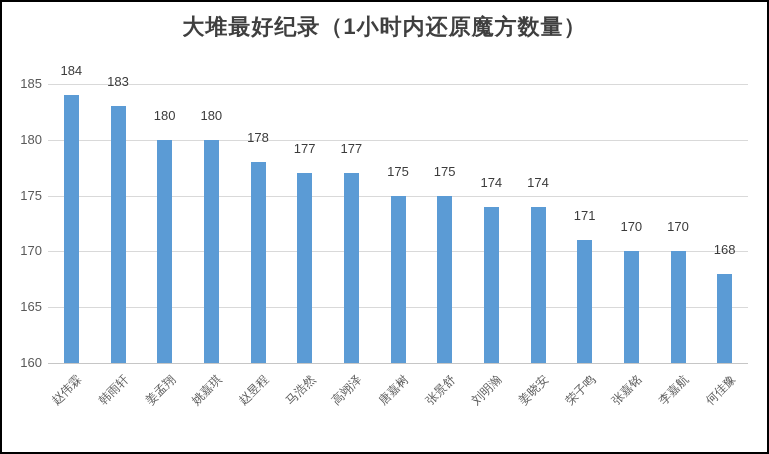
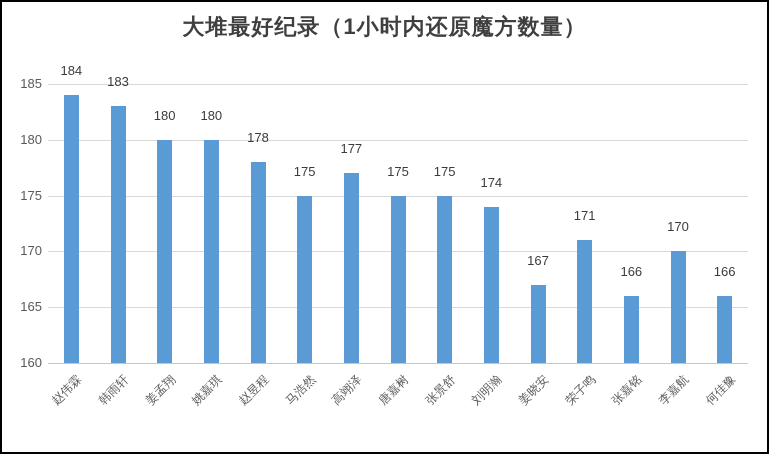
马浩然: 177 -> 175
姜晓安: 174 -> 167
张嘉铭: 170 -> 166
何佳豫: 168 -> 166
